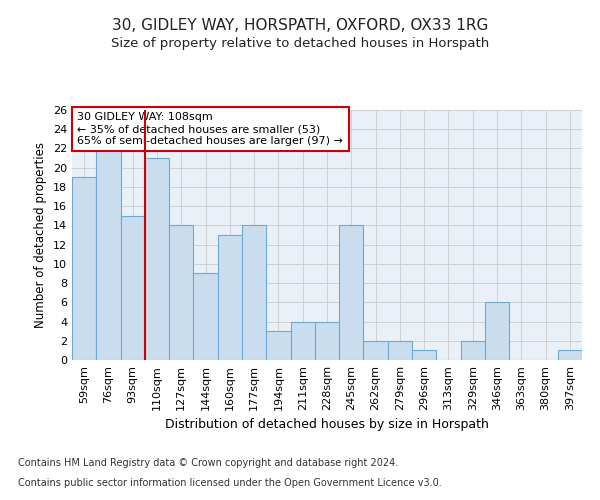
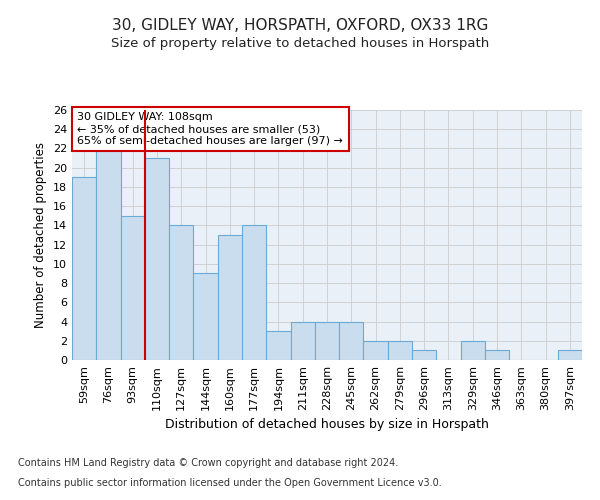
245sqm: 14 -> 4
346sqm: 6 -> 1
